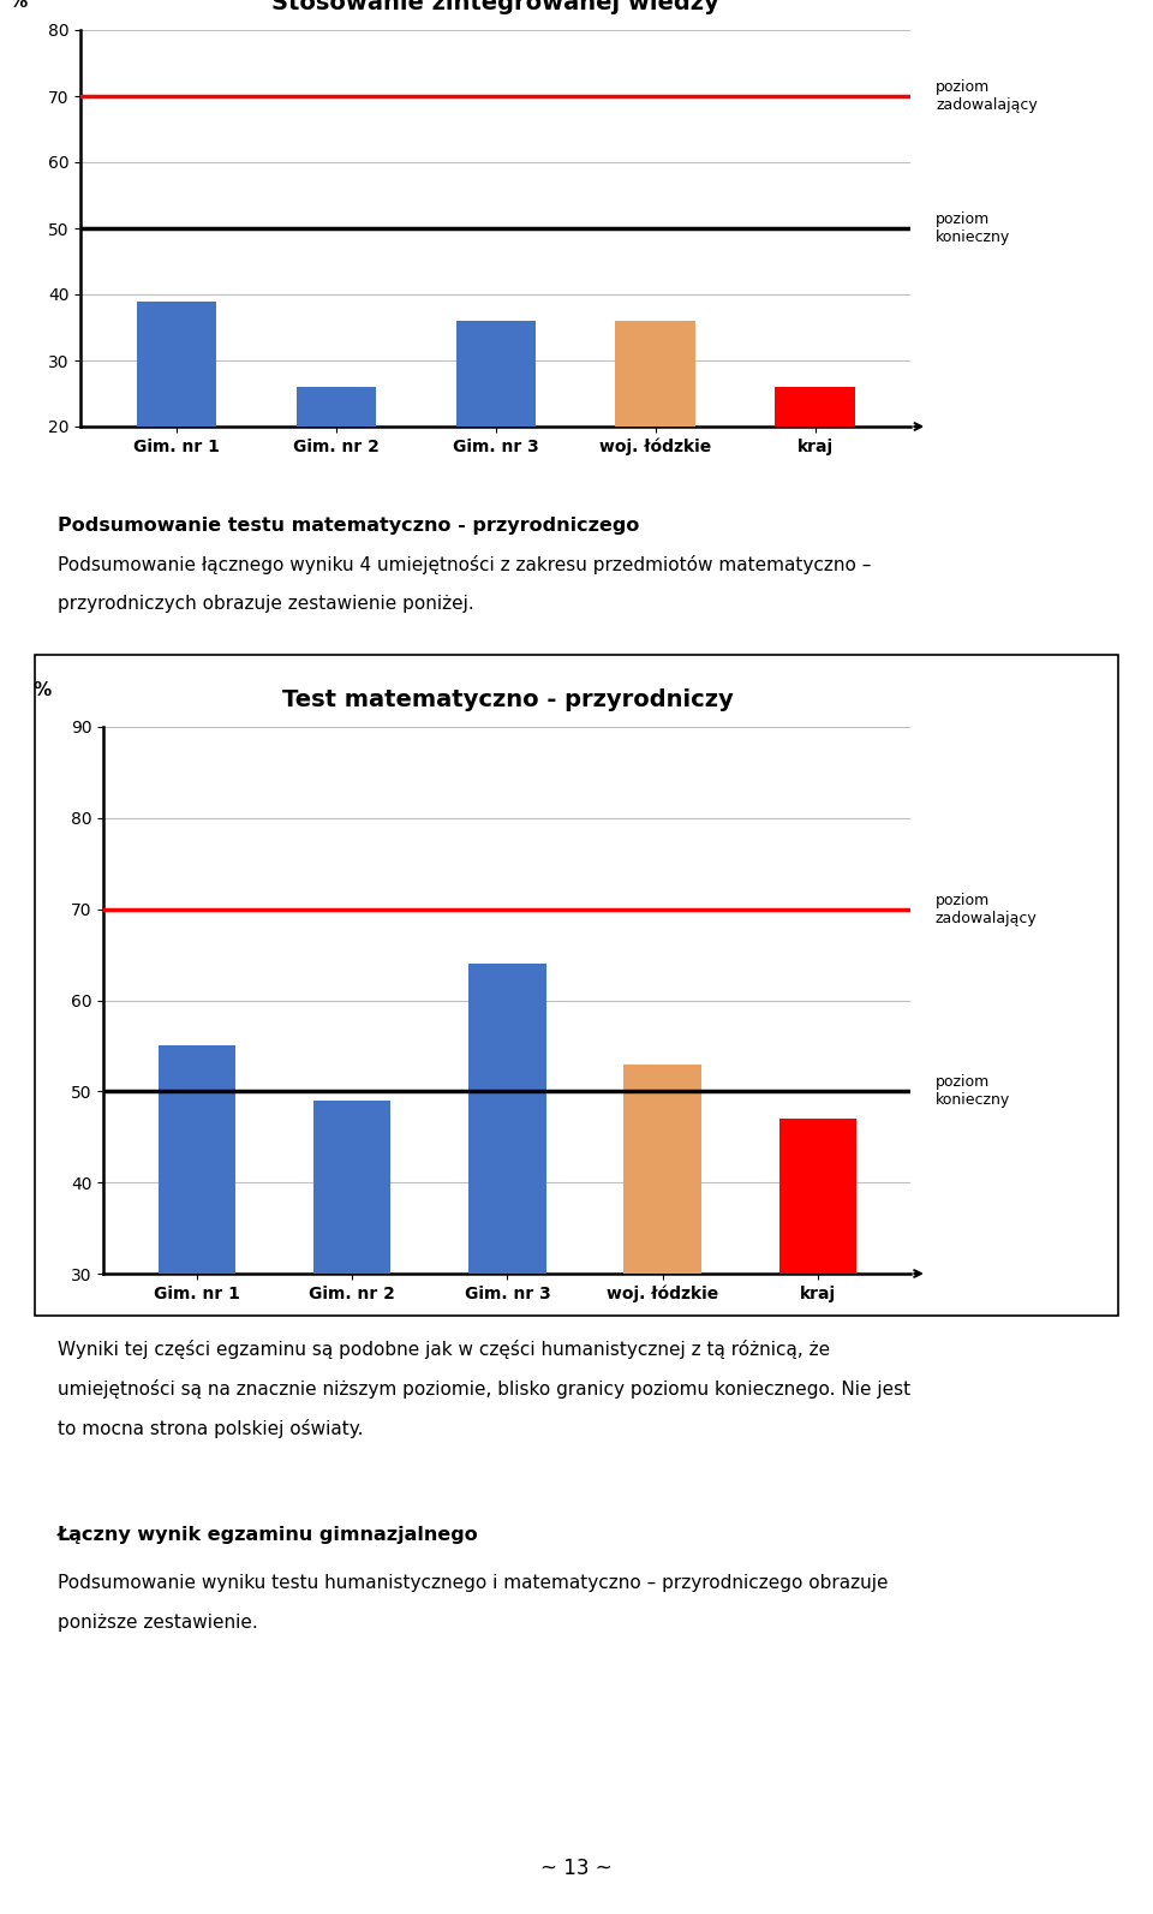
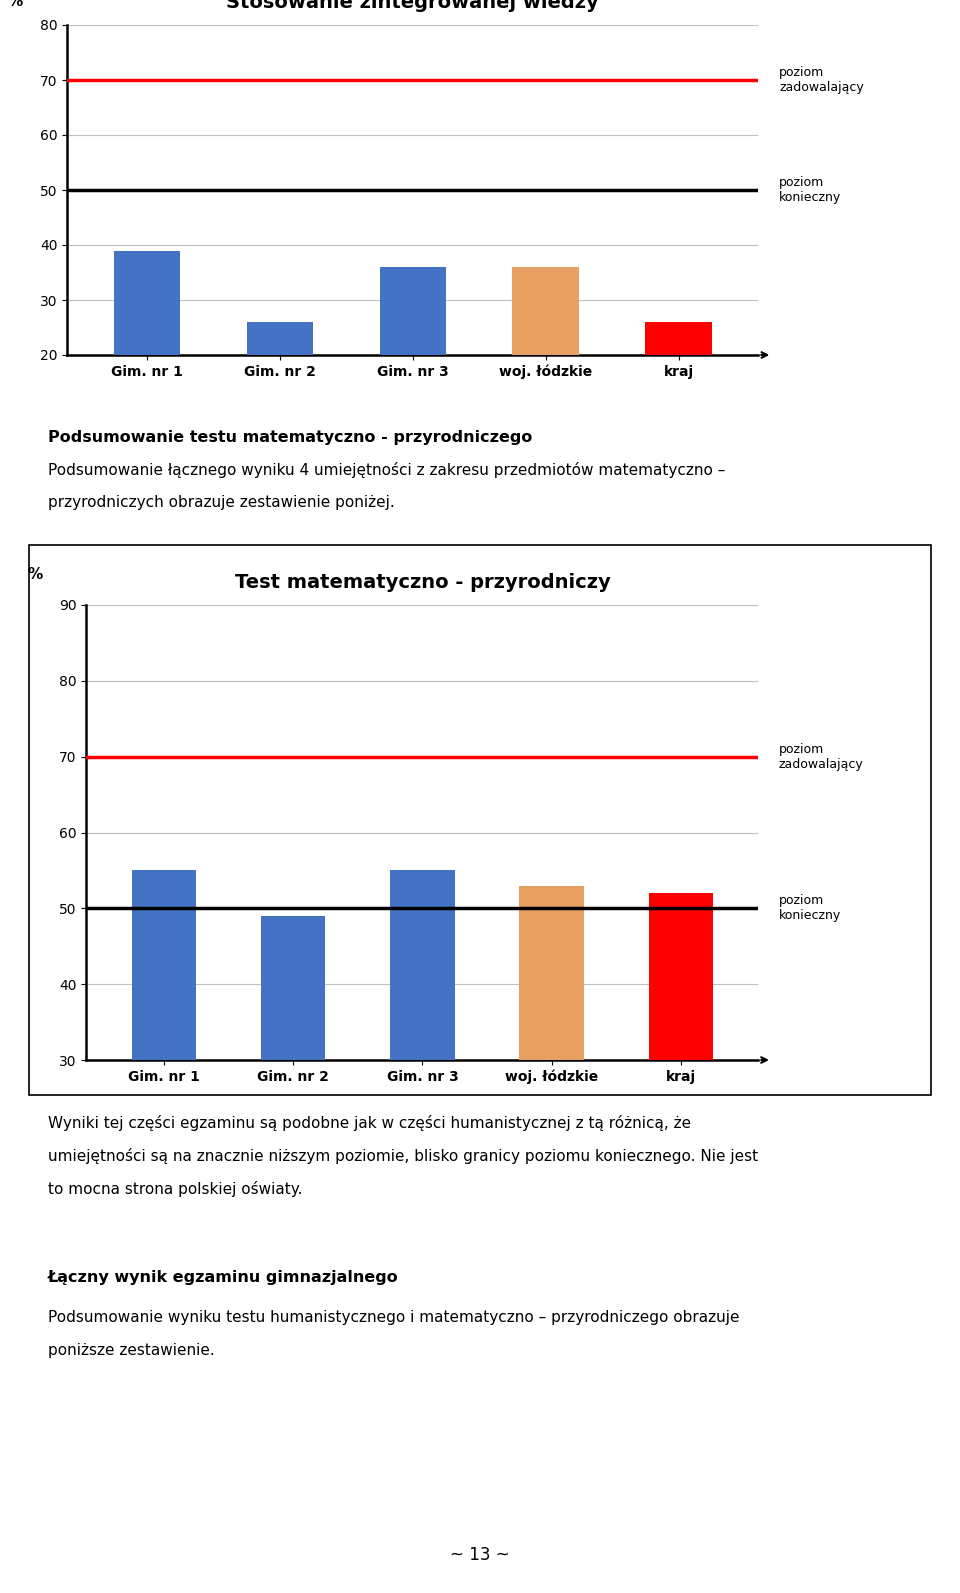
Test matematyczno - przyrodniczy/Gim. nr 3: 64 -> 55
Test matematyczno - przyrodniczy/kraj: 47 -> 52
